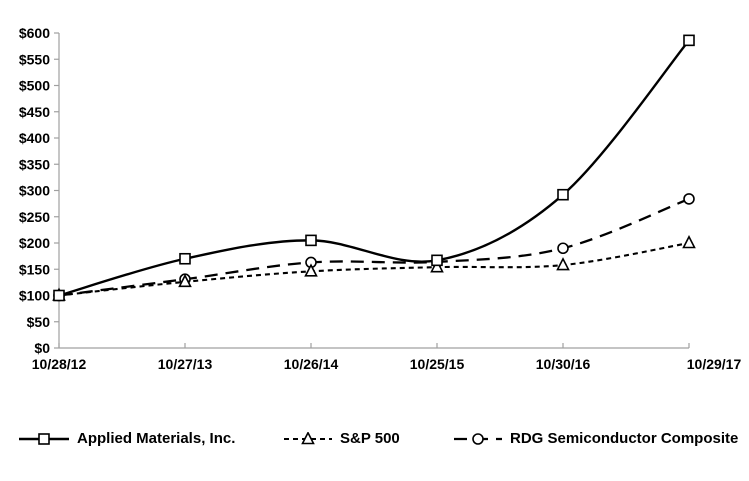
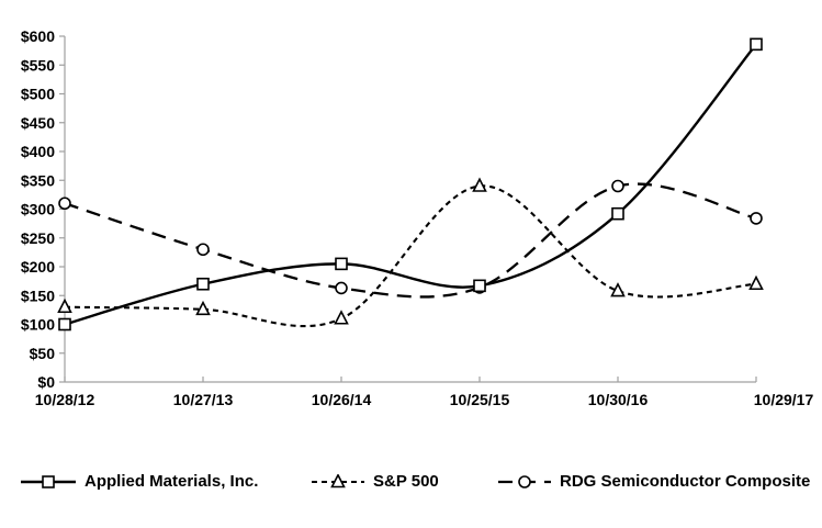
S&P 500/10/28/12: $100 -> $130
RDG Semiconductor Composite/10/28/12: $100 -> $310
RDG Semiconductor Composite/10/27/13: $130 -> $230
S&P 500/10/26/14: $150 -> $110
S&P 500/10/25/15: $150 -> $340
RDG Semiconductor Composite/10/30/16: $190 -> $340
S&P 500/10/29/17: $200 -> $170
